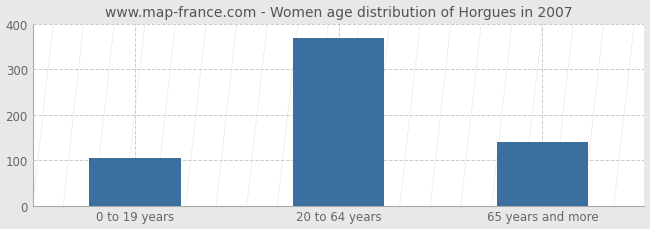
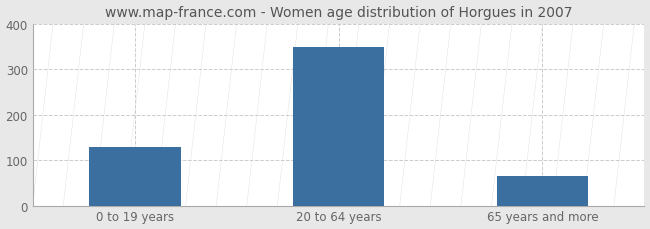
0 to 19 years: 105 -> 130
20 to 64 years: 370 -> 350
65 years and more: 140 -> 65
